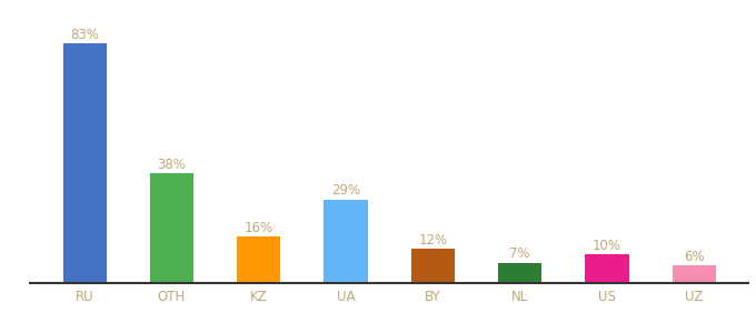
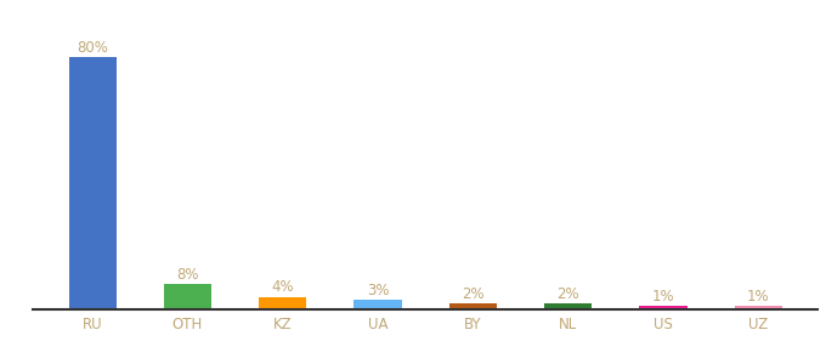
RU: 83% -> 80%
OTH: 38% -> 8%
KZ: 16% -> 4%
UA: 29% -> 3%
BY: 12% -> 2%
NL: 7% -> 2%
US: 10% -> 1%
UZ: 6% -> 1%
